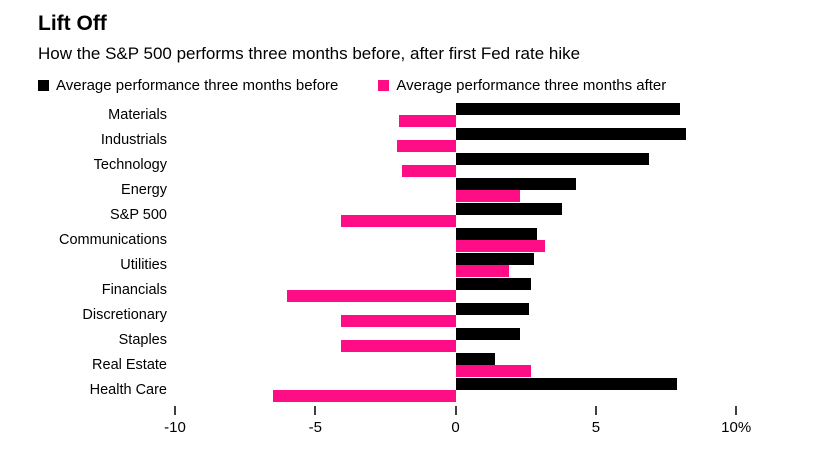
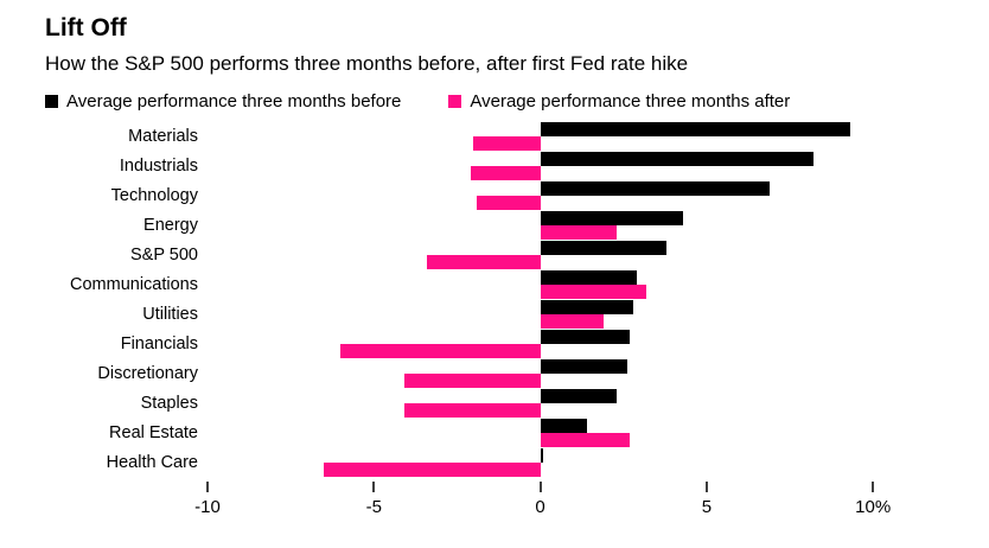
Average performance three months before/Materials: 8.0% -> 9.3%
Average performance three months after/S&P 500: -4.1% -> -3.4%
Average performance three months before/Health Care: 7.9% -> 0.1%
